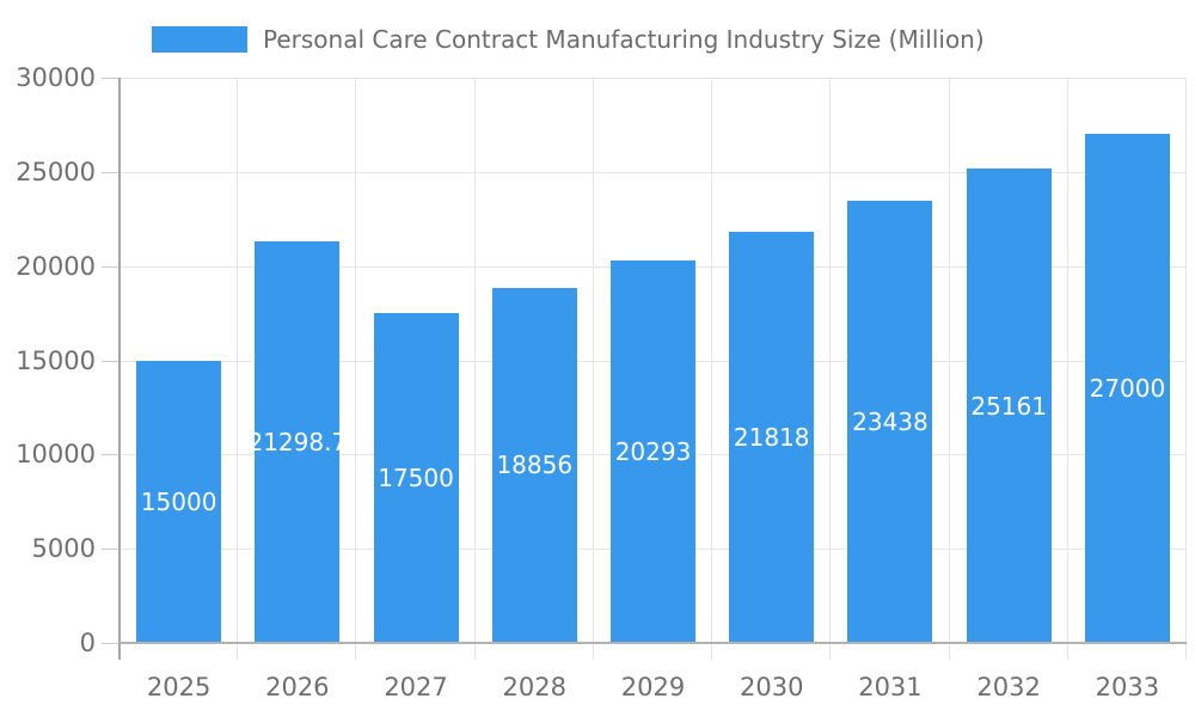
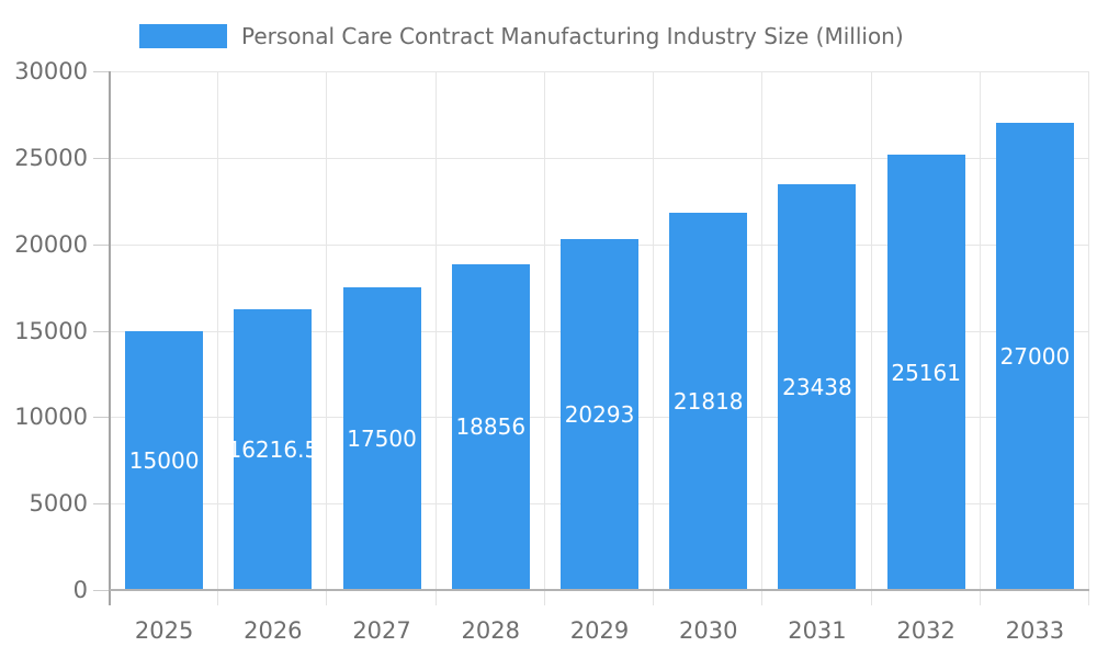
2026: 21298.7 -> 16216.5
